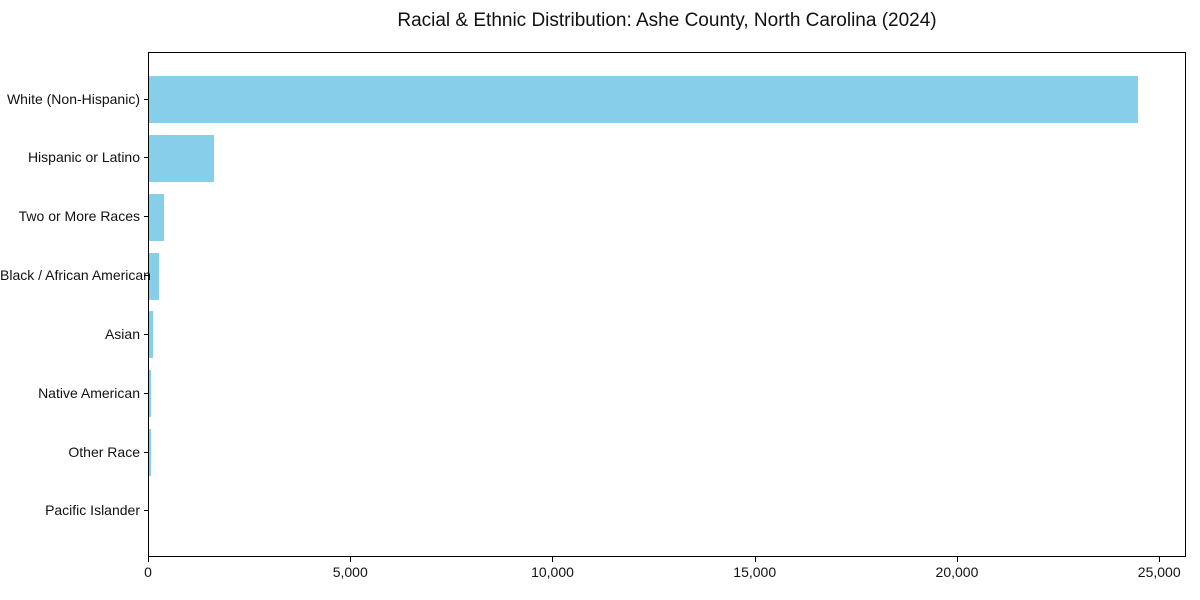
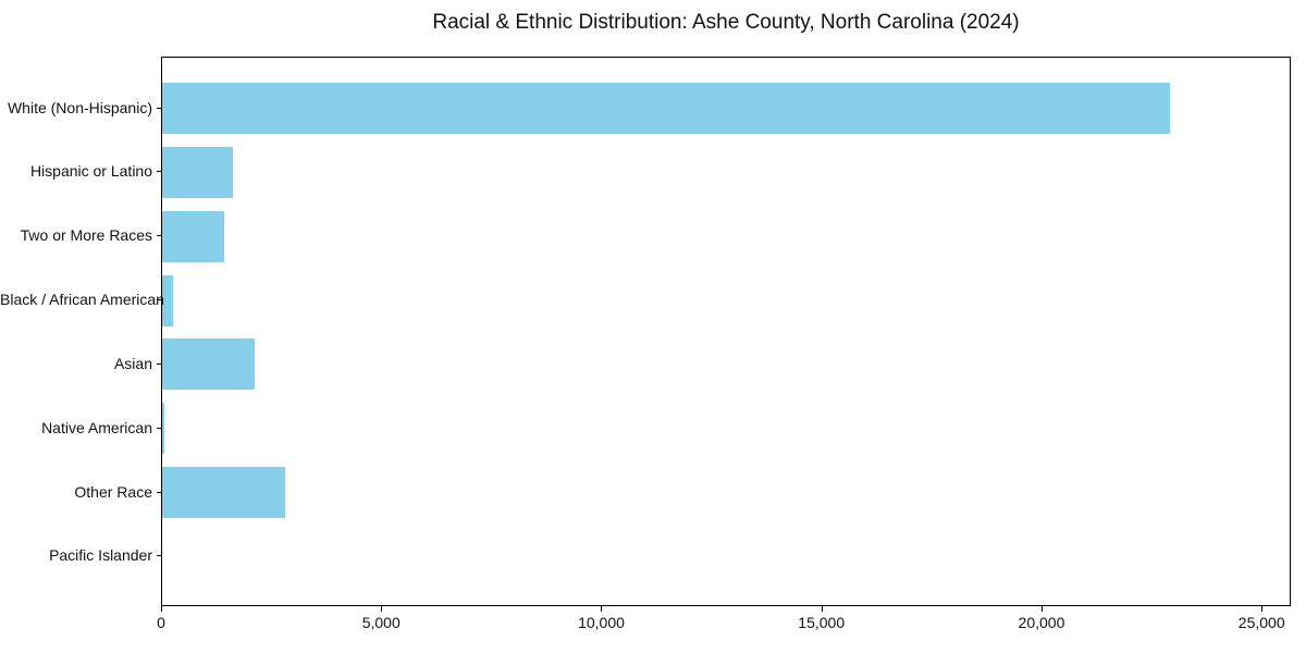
White (Non-Hispanic): 24400 -> 22900
Two or More Races: 400 -> 1400
Asian: 100 -> 2100
Other Race: 100 -> 2800
